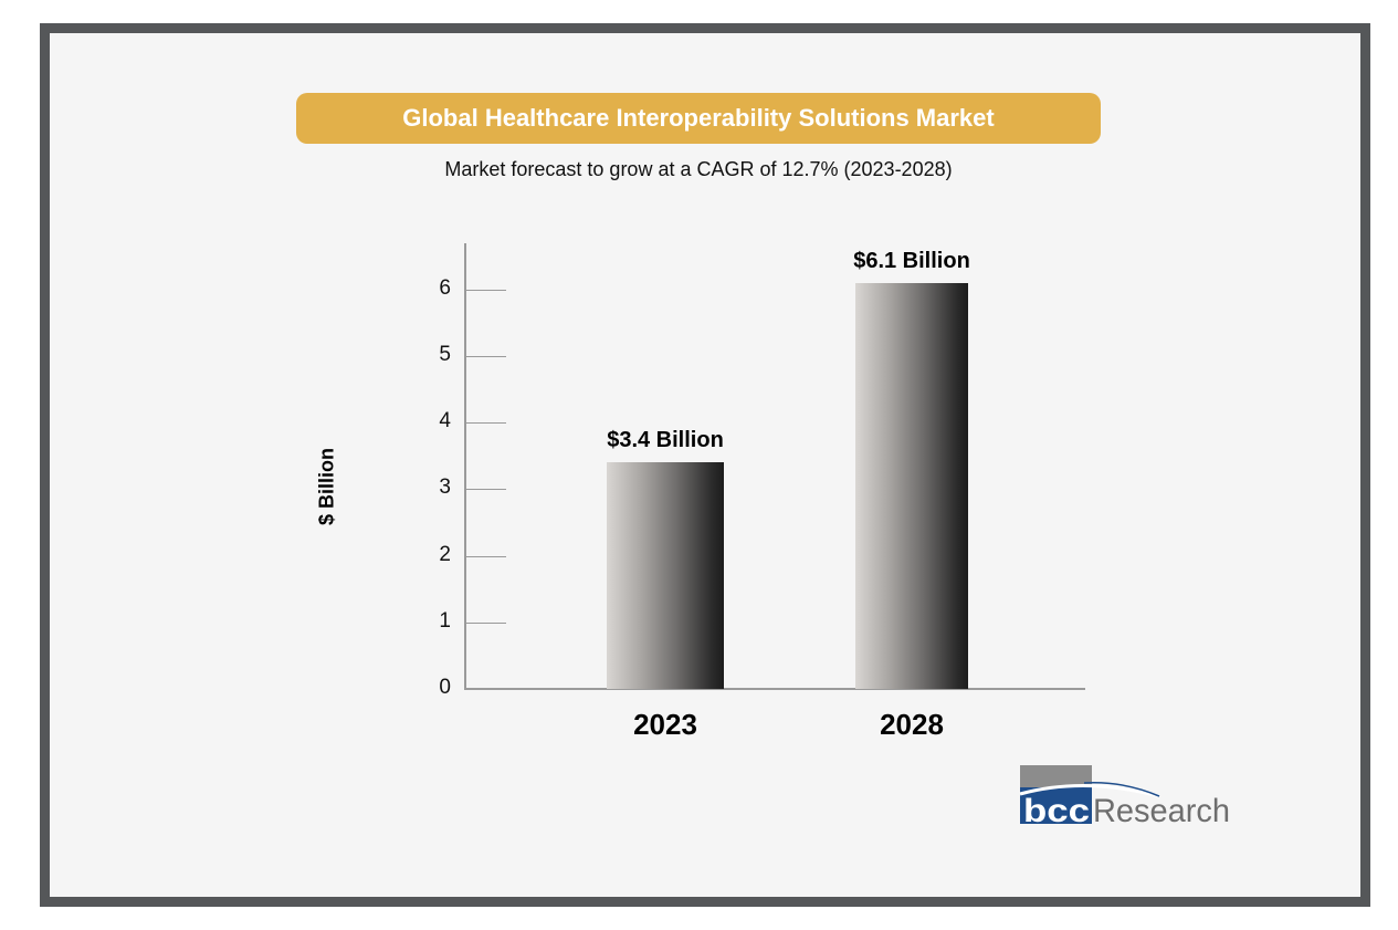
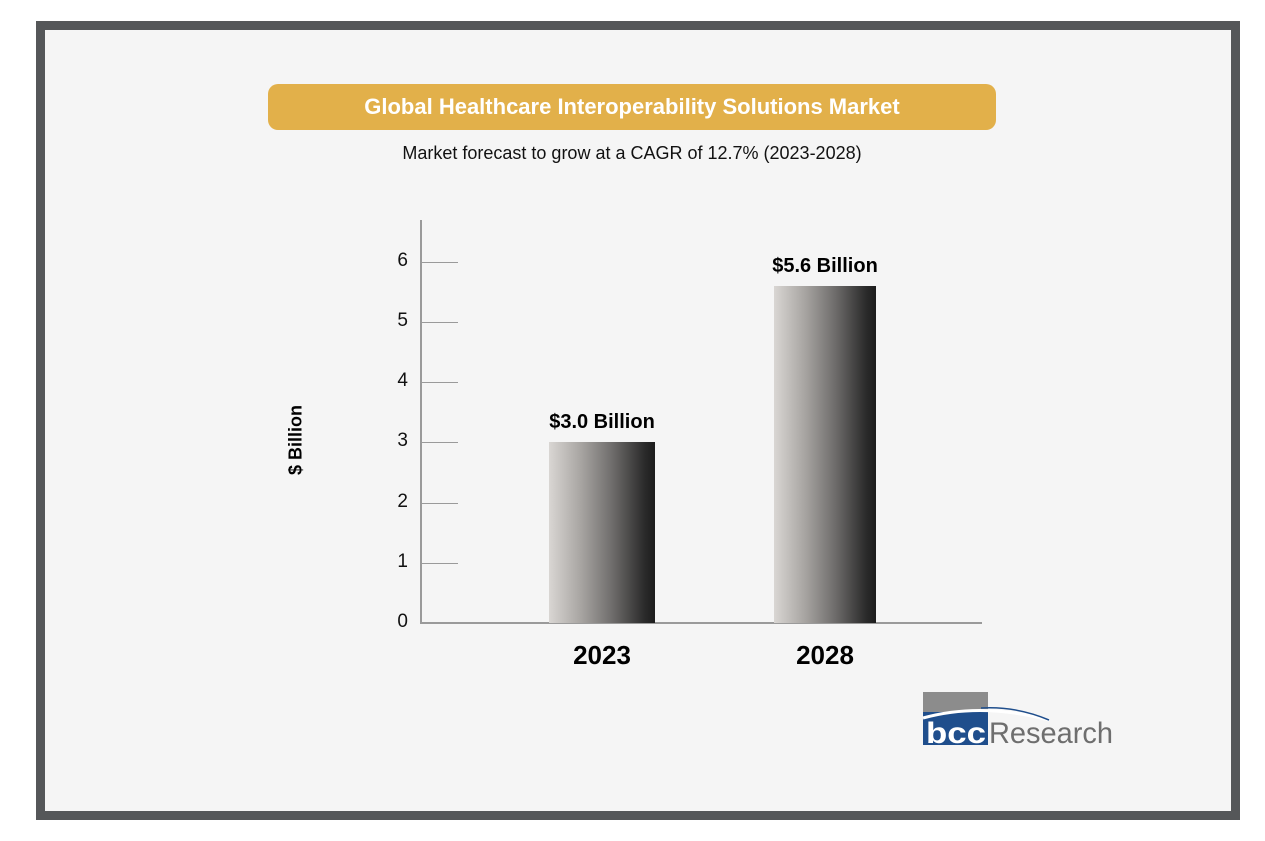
2023: $3.4 -> $3.0
2028: $6.1 -> $5.6
